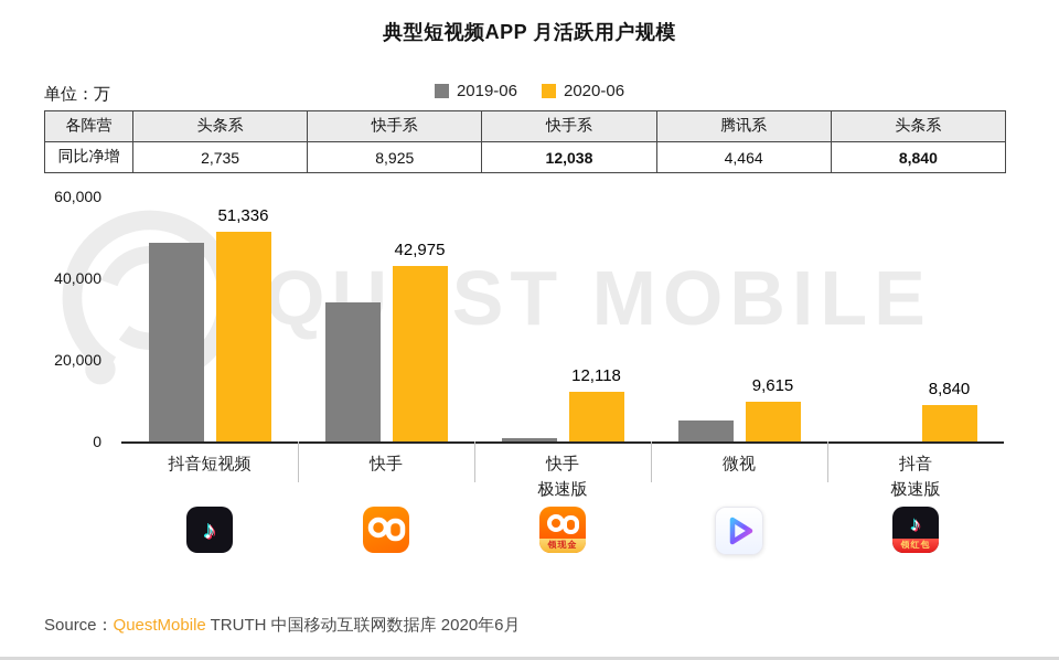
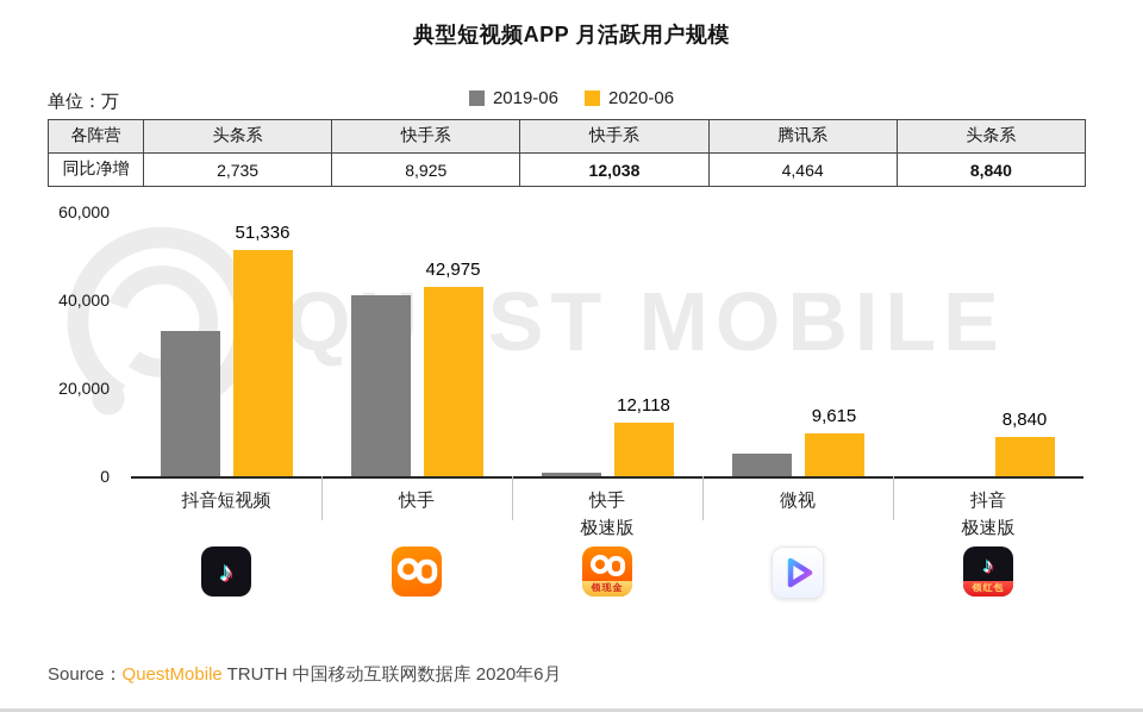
2019-06/抖音短视频: 49000 -> 33000
2019-06/快手: 34000 -> 41000
